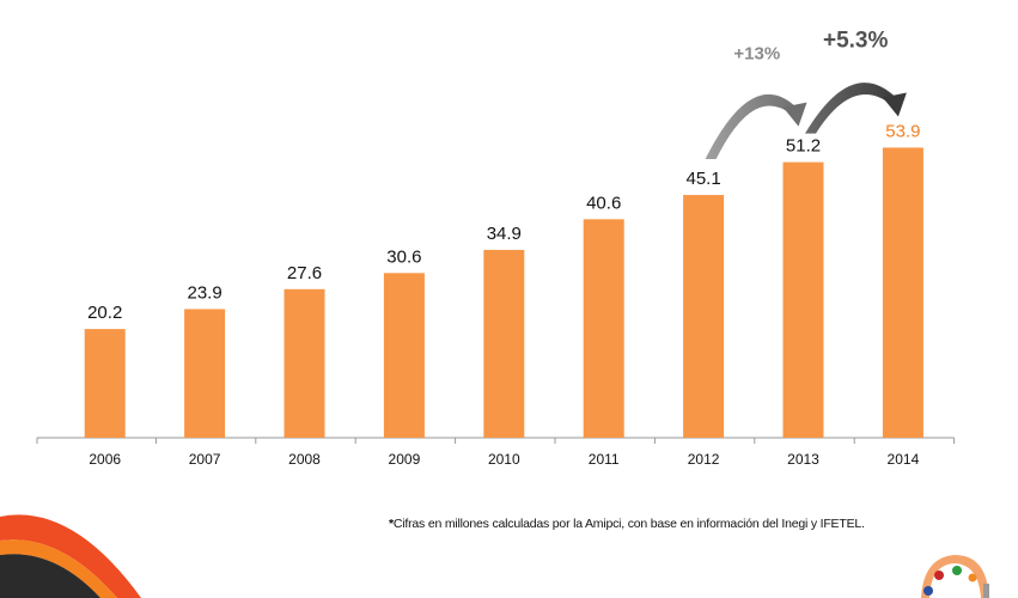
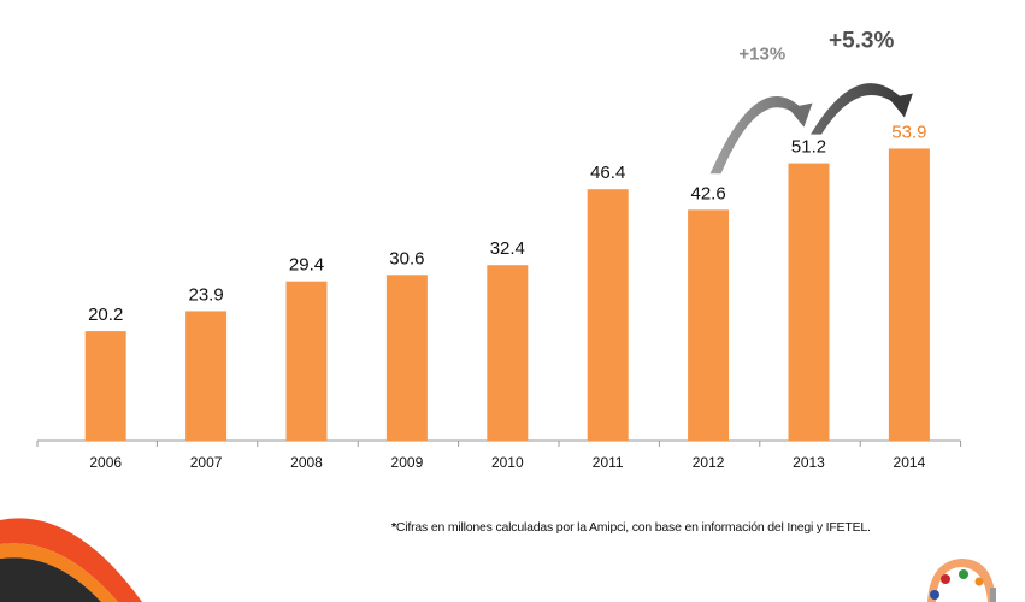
2008: 27.6 -> 29.4
2010: 34.9 -> 32.4
2011: 40.6 -> 46.4
2012: 45.1 -> 42.6
